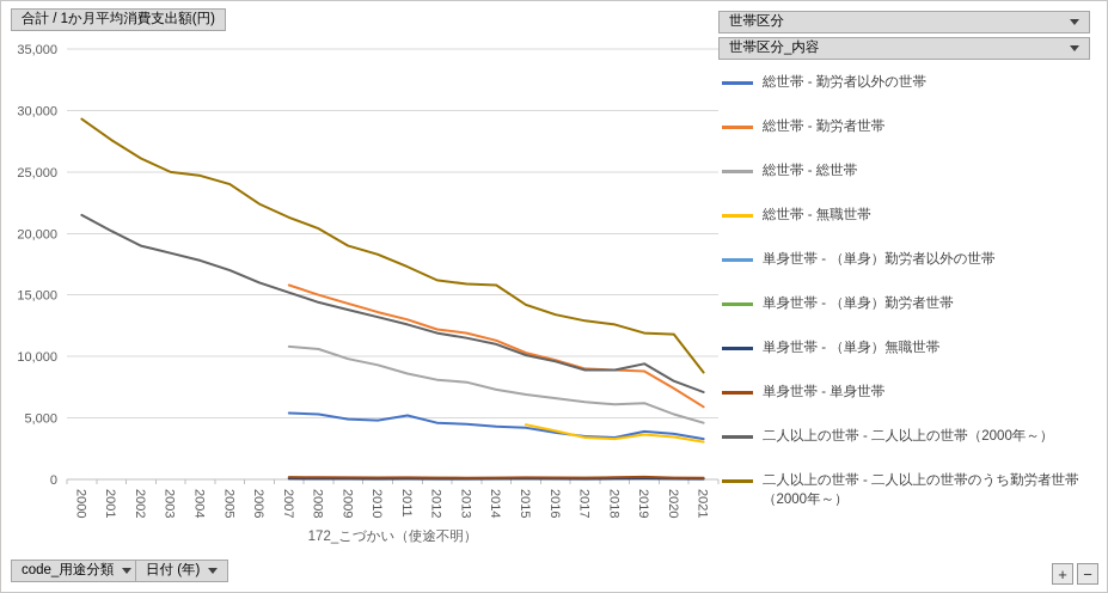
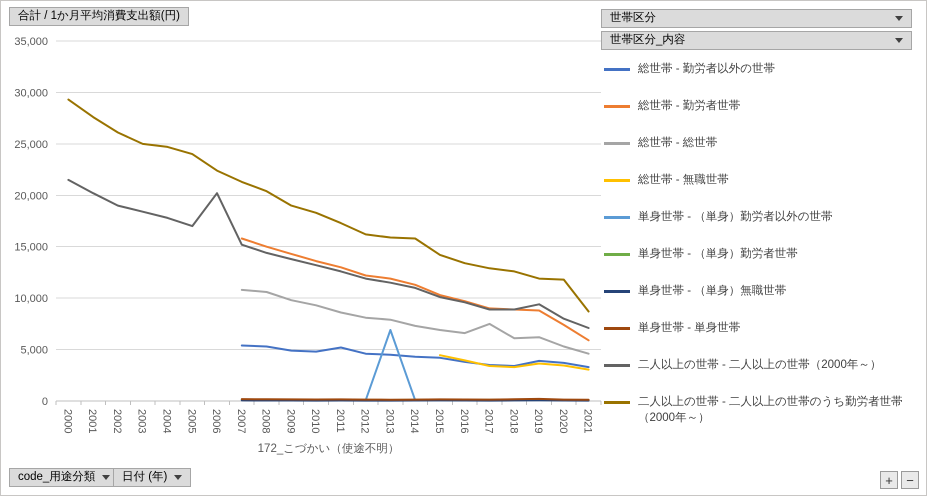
二人以上の世帯 - 二人以上の世帯（2000年～）/2006: 16000 -> 20200
単身世帯 - （単身）勤労者以外の世帯/2013: 100 -> 6900
総世帯 - 総世帯/2017: 6300 -> 7500
